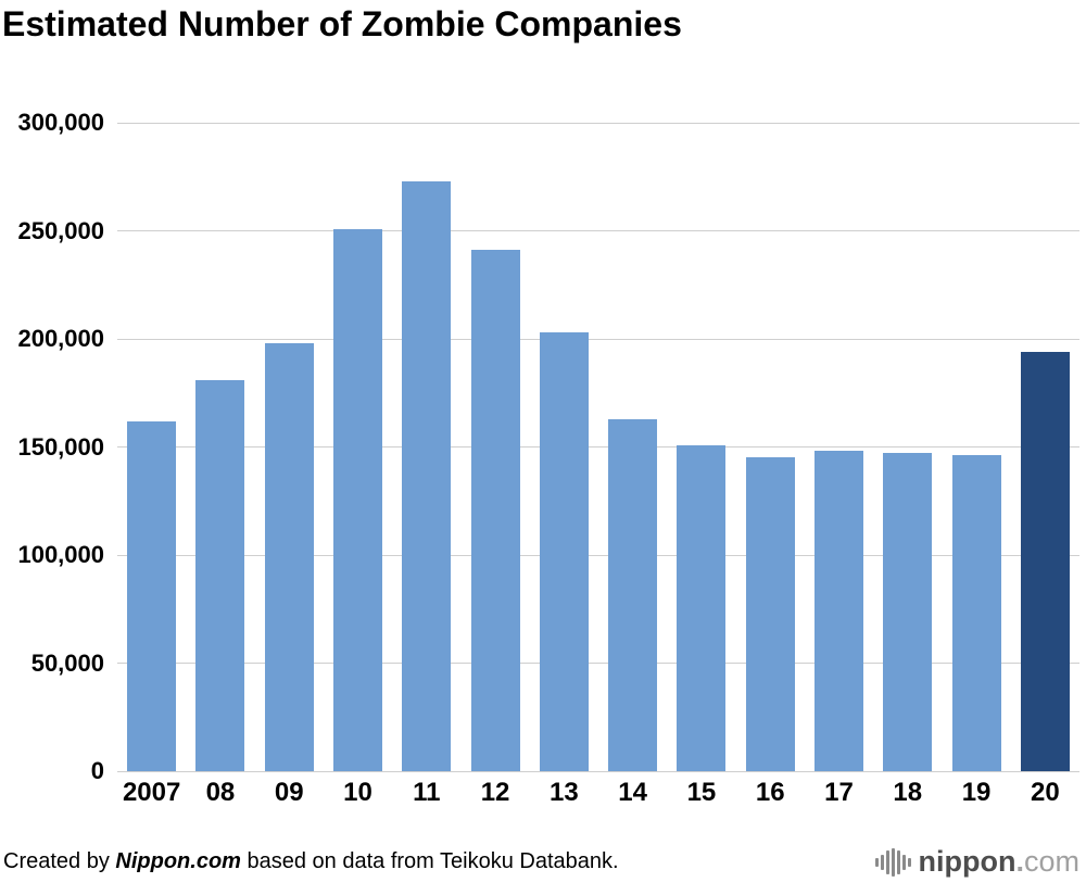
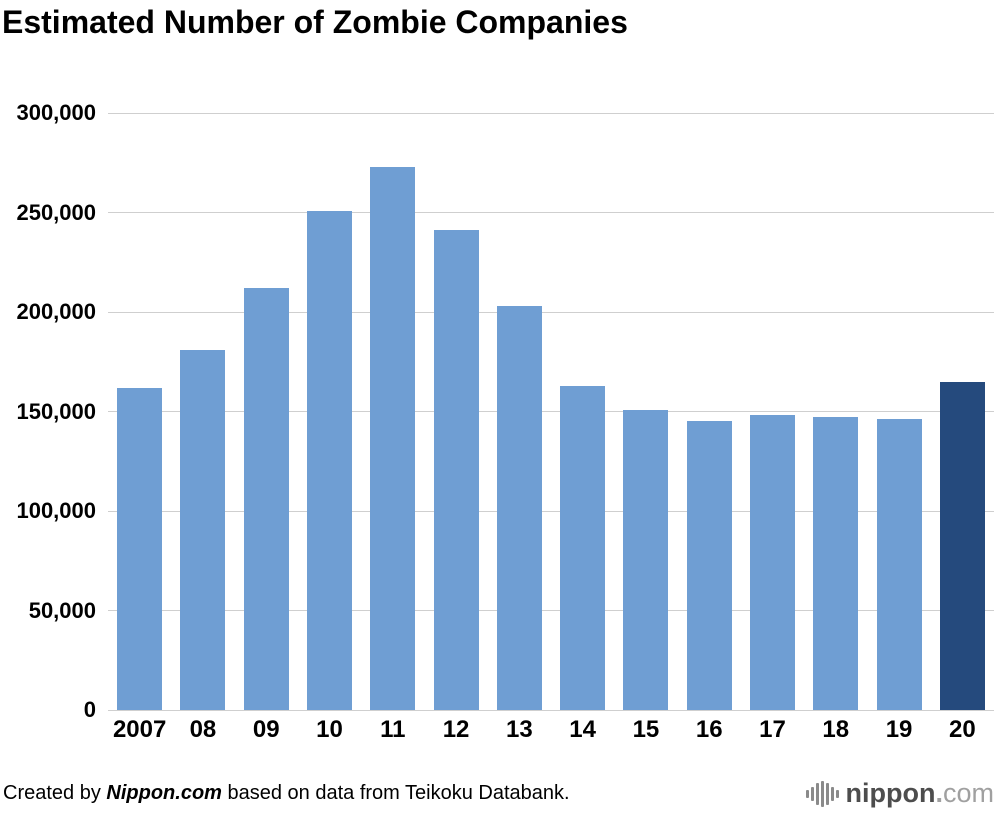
09: 198000 -> 212000
20: 194000 -> 165000
